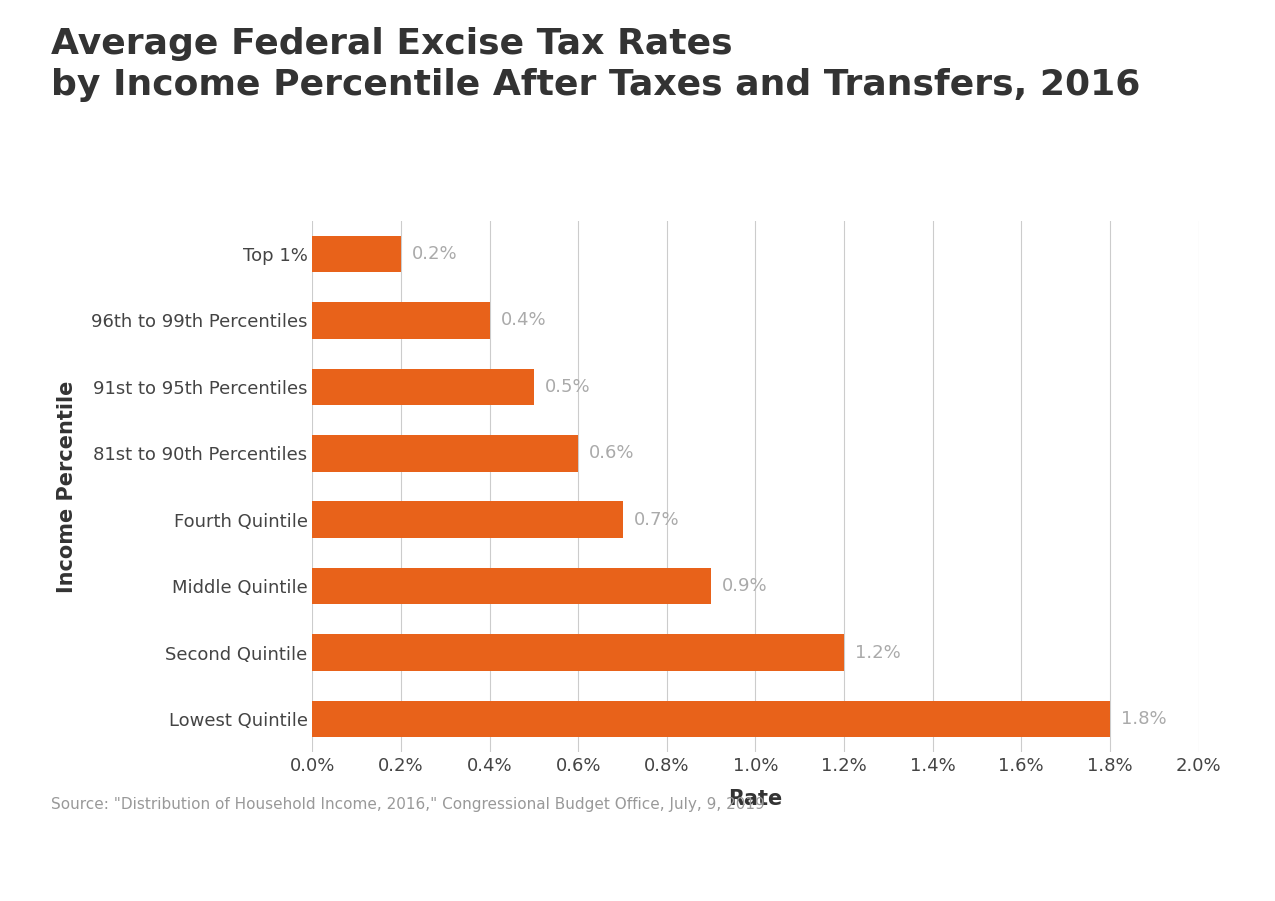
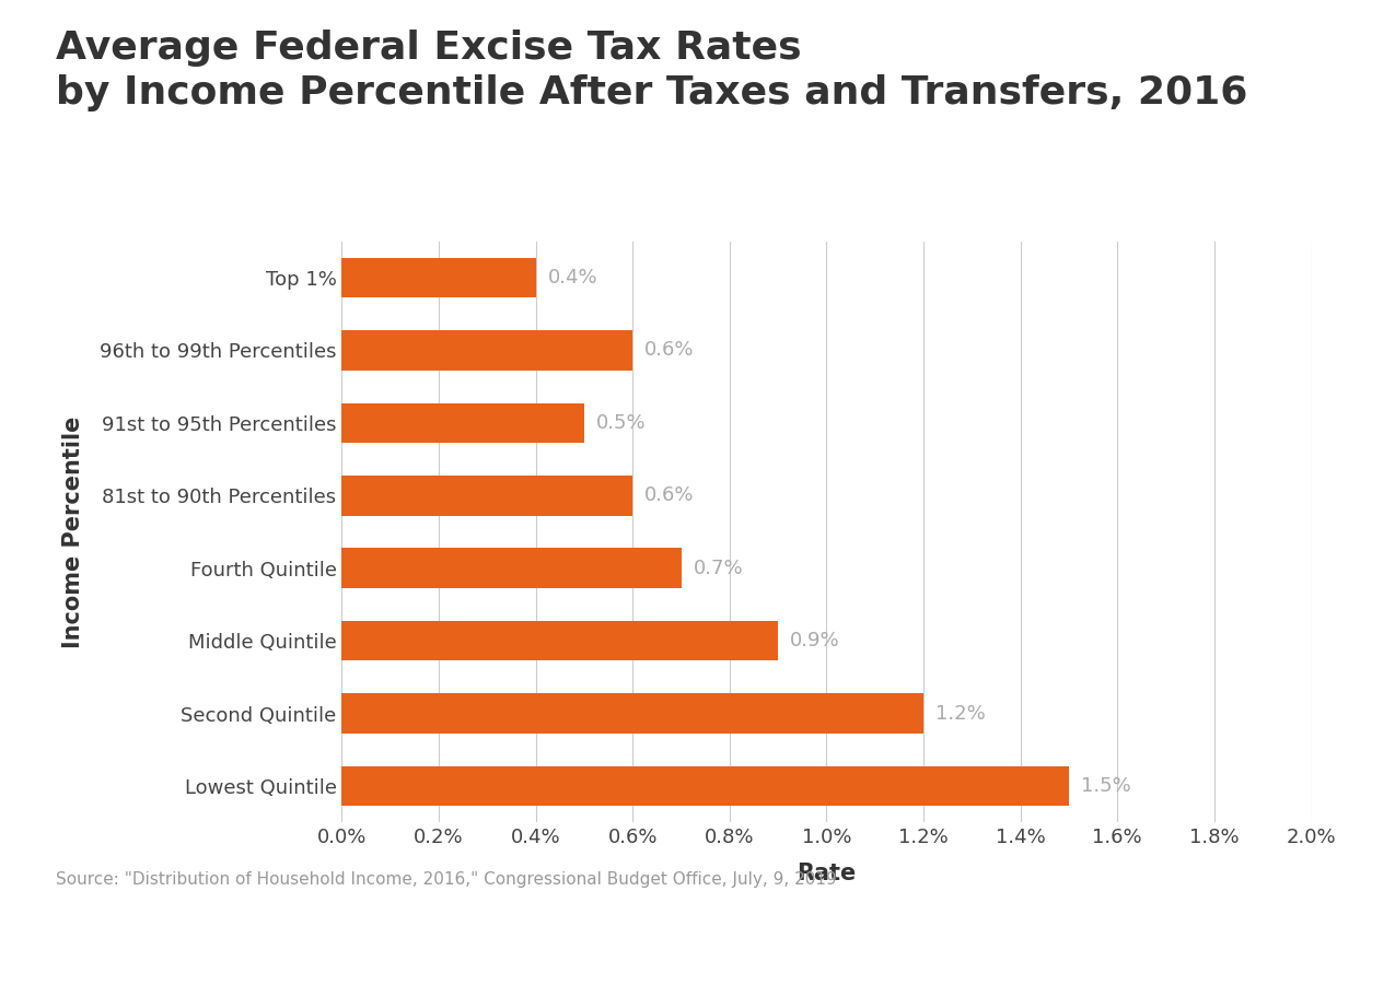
Top 1%: 0.2% -> 0.4%
96th to 99th Percentiles: 0.4% -> 0.6%
Lowest Quintile: 1.8% -> 1.5%
